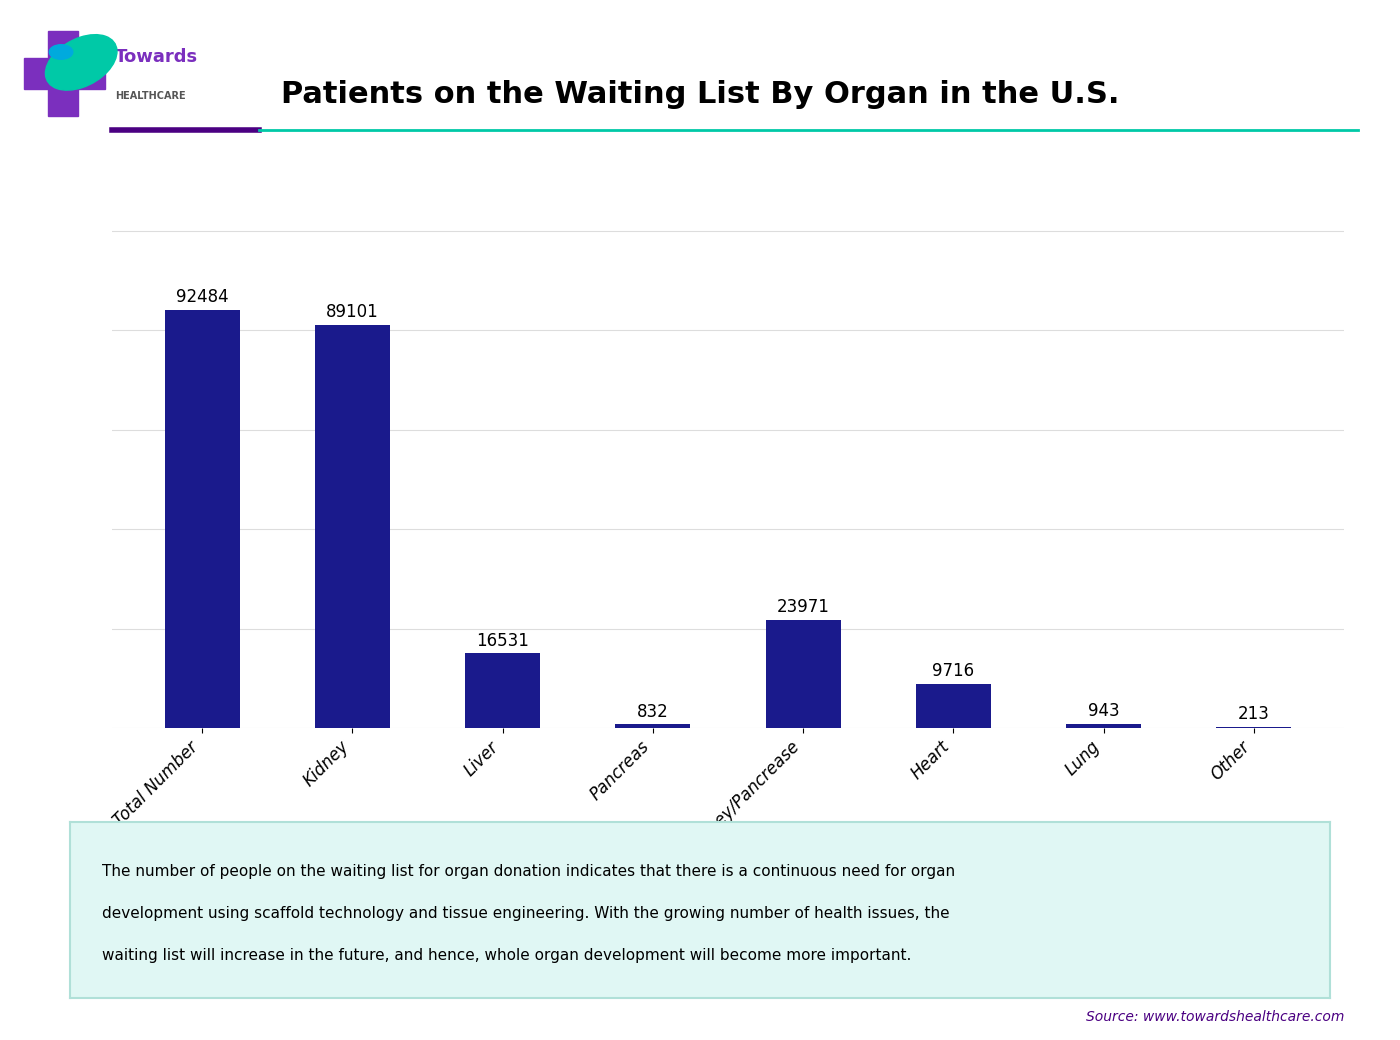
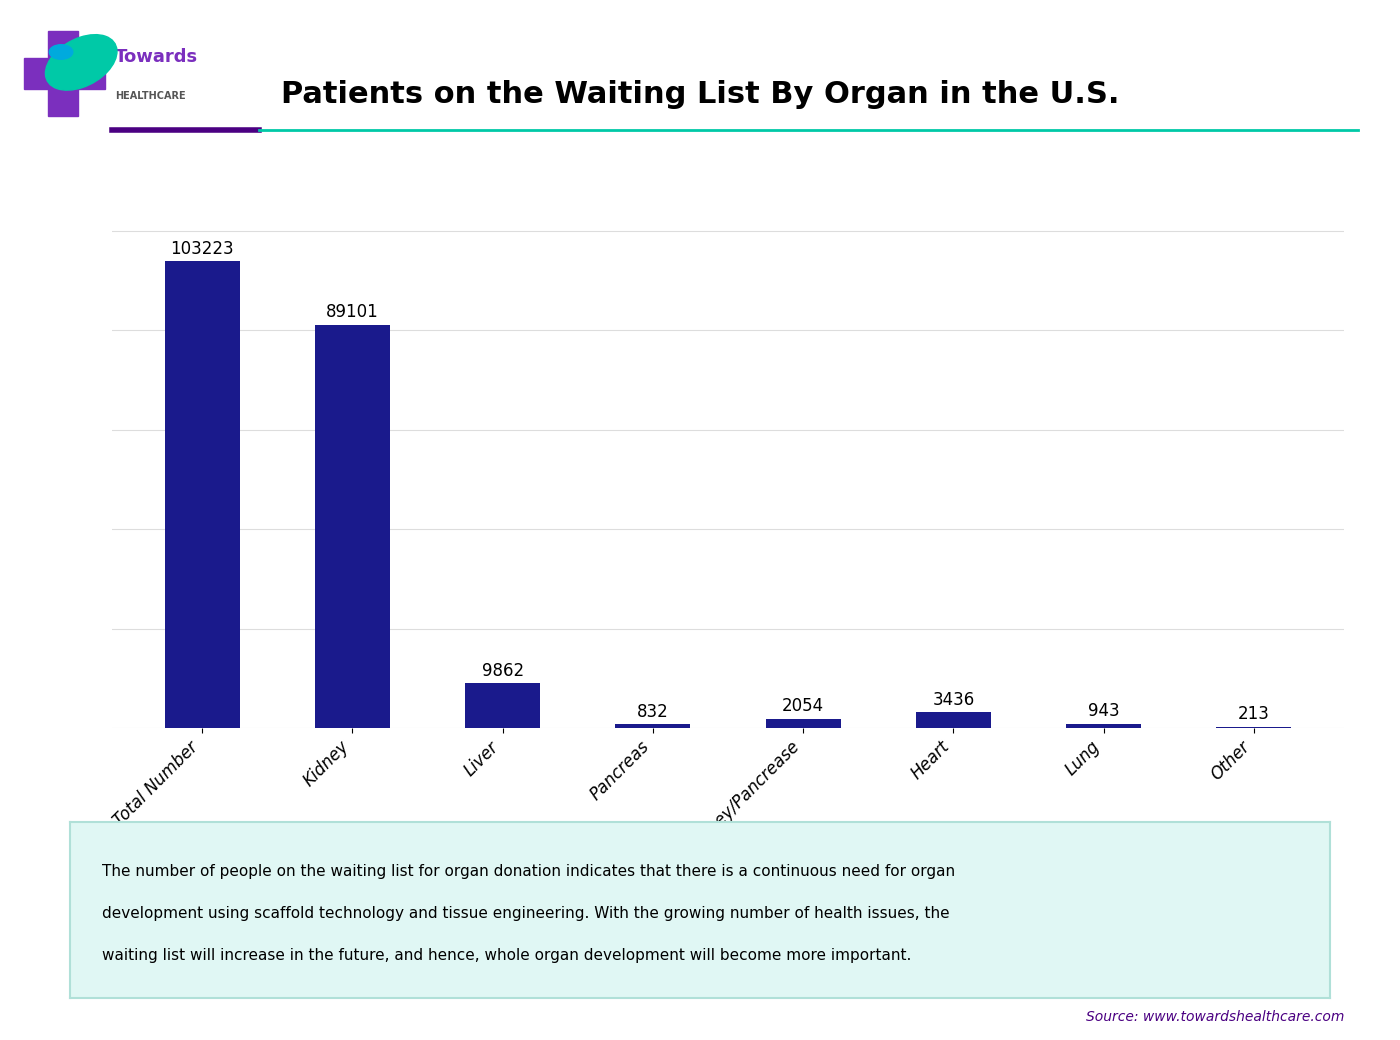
Total Number: 92484 -> 103223
Liver: 16531 -> 9862
Kidney/Pancrease: 23971 -> 2054
Heart: 9716 -> 3436
